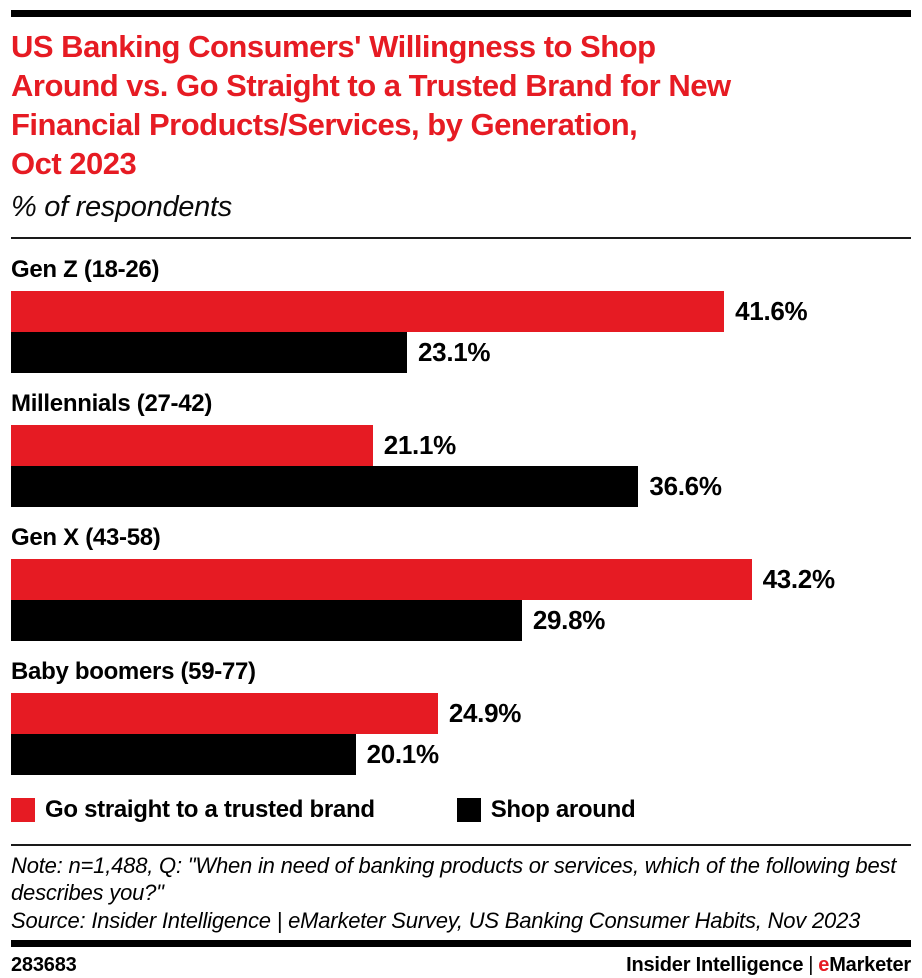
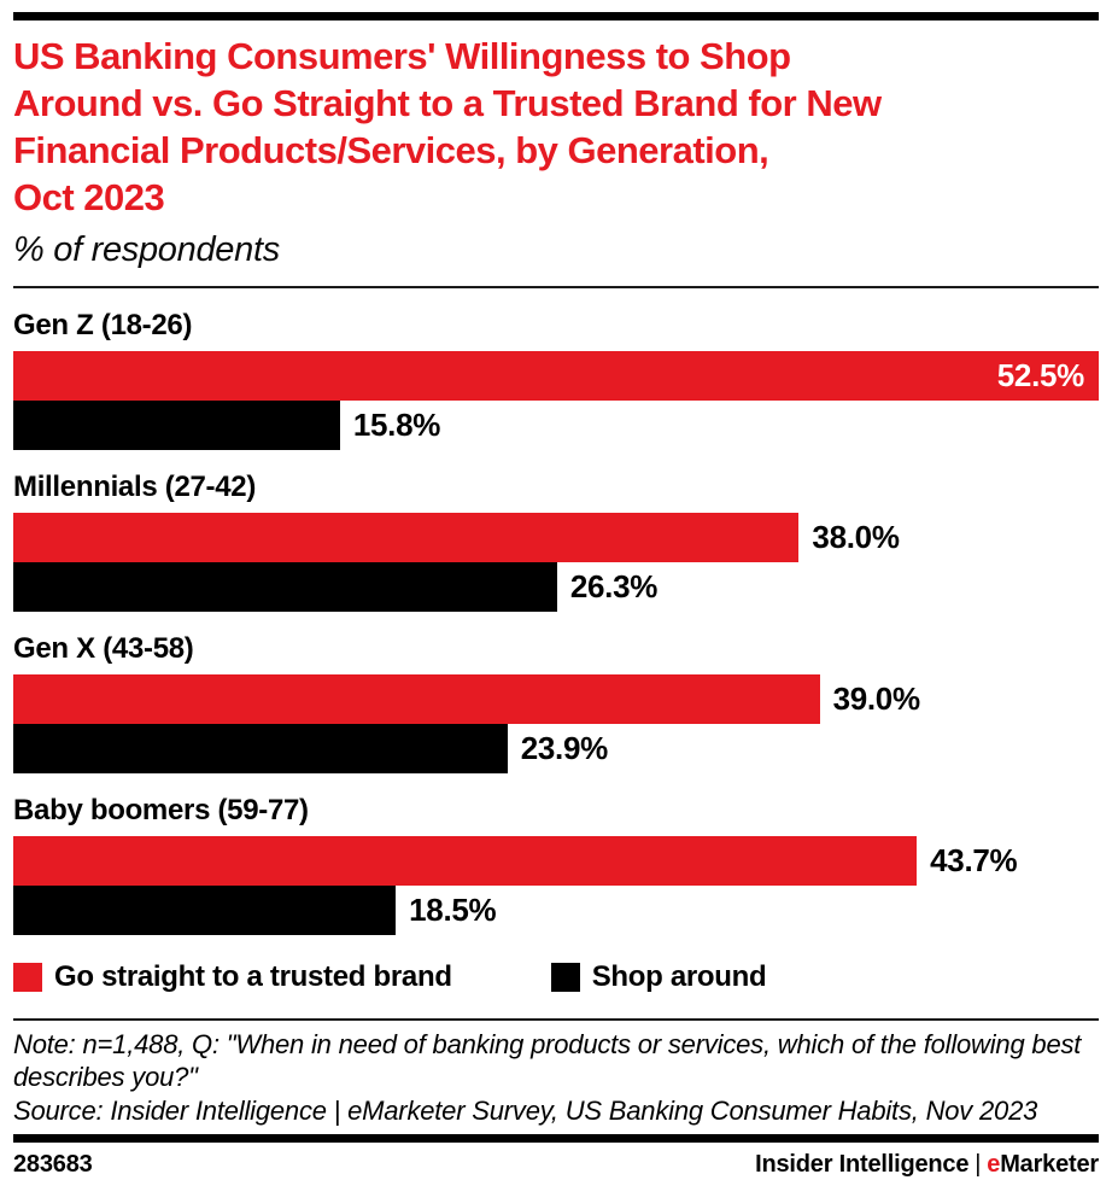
Go straight to a trusted brand/Gen Z (18-26): 41.6% -> 52.5%
Shop around/Gen Z (18-26): 23.1% -> 15.8%
Go straight to a trusted brand/Millennials (27-42): 21.1% -> 38.0%
Shop around/Millennials (27-42): 36.6% -> 26.3%
Go straight to a trusted brand/Gen X (43-58): 43.2% -> 39.0%
Shop around/Gen X (43-58): 29.8% -> 23.9%
Go straight to a trusted brand/Baby boomers (59-77): 24.9% -> 43.7%
Shop around/Baby boomers (59-77): 20.1% -> 18.5%
